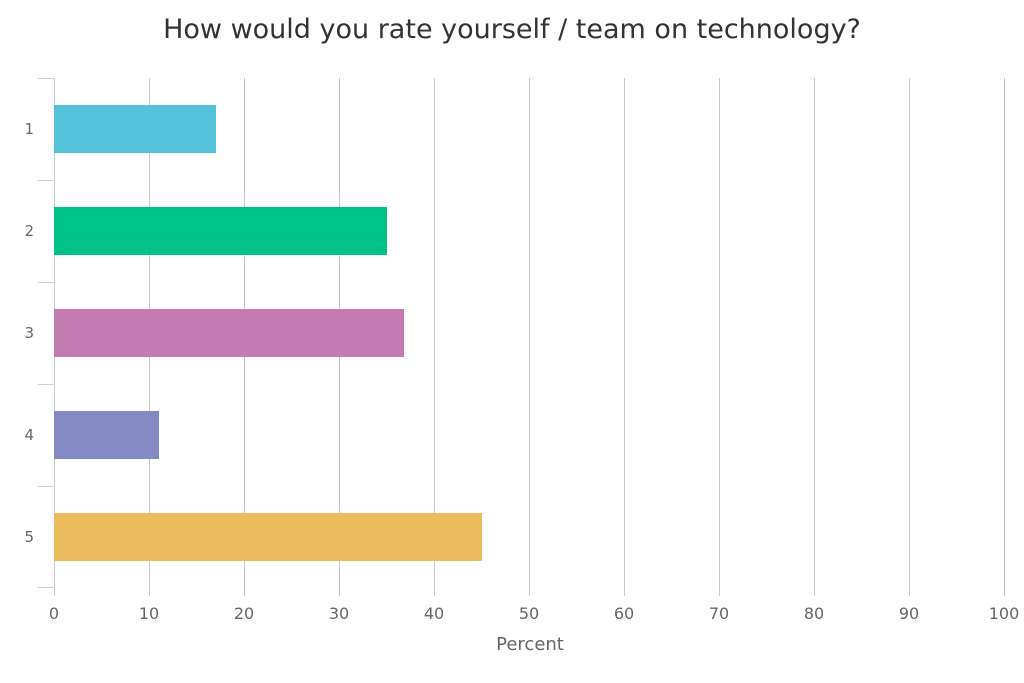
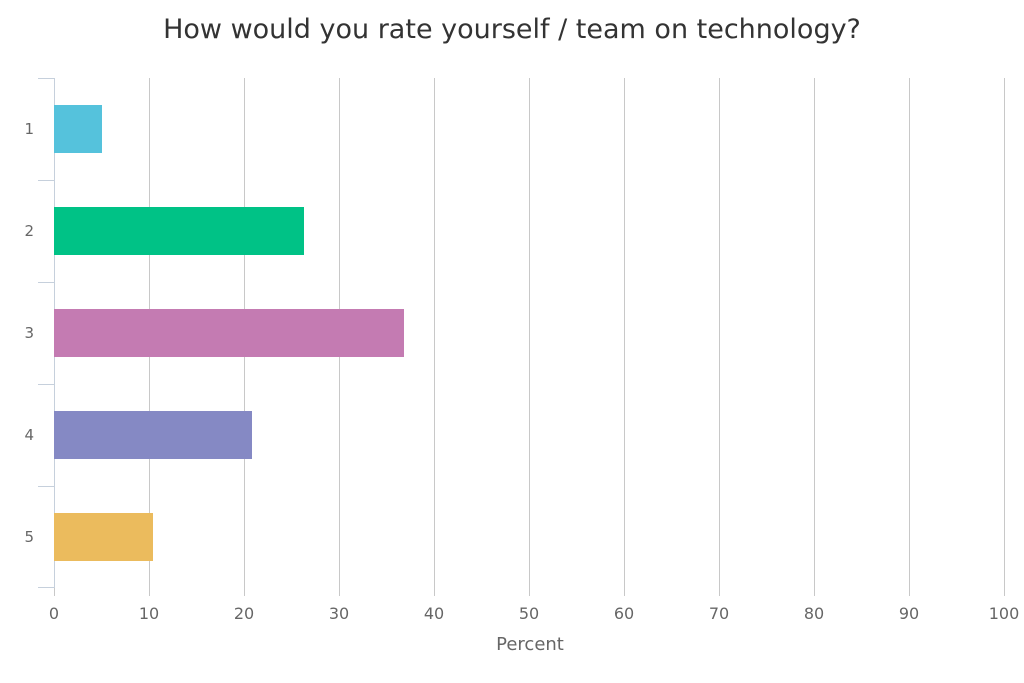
1: 17 -> 5
2: 35 -> 26
4: 11 -> 21
5: 45 -> 10
